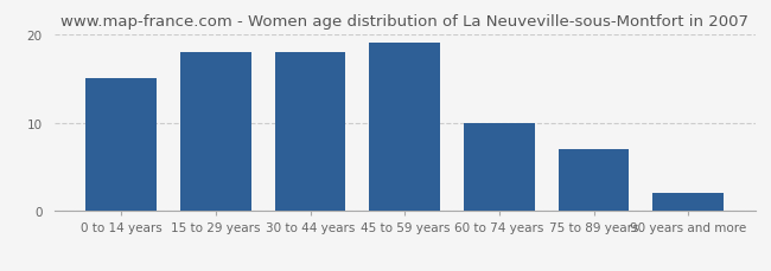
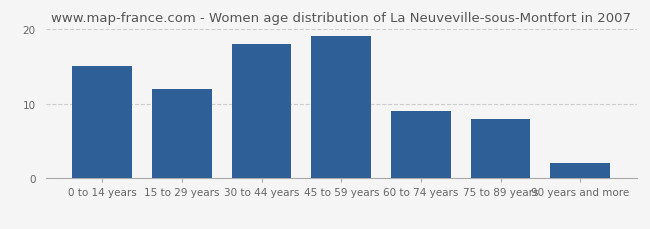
15 to 29 years: 18 -> 12
60 to 74 years: 10 -> 9
75 to 89 years: 7 -> 8
